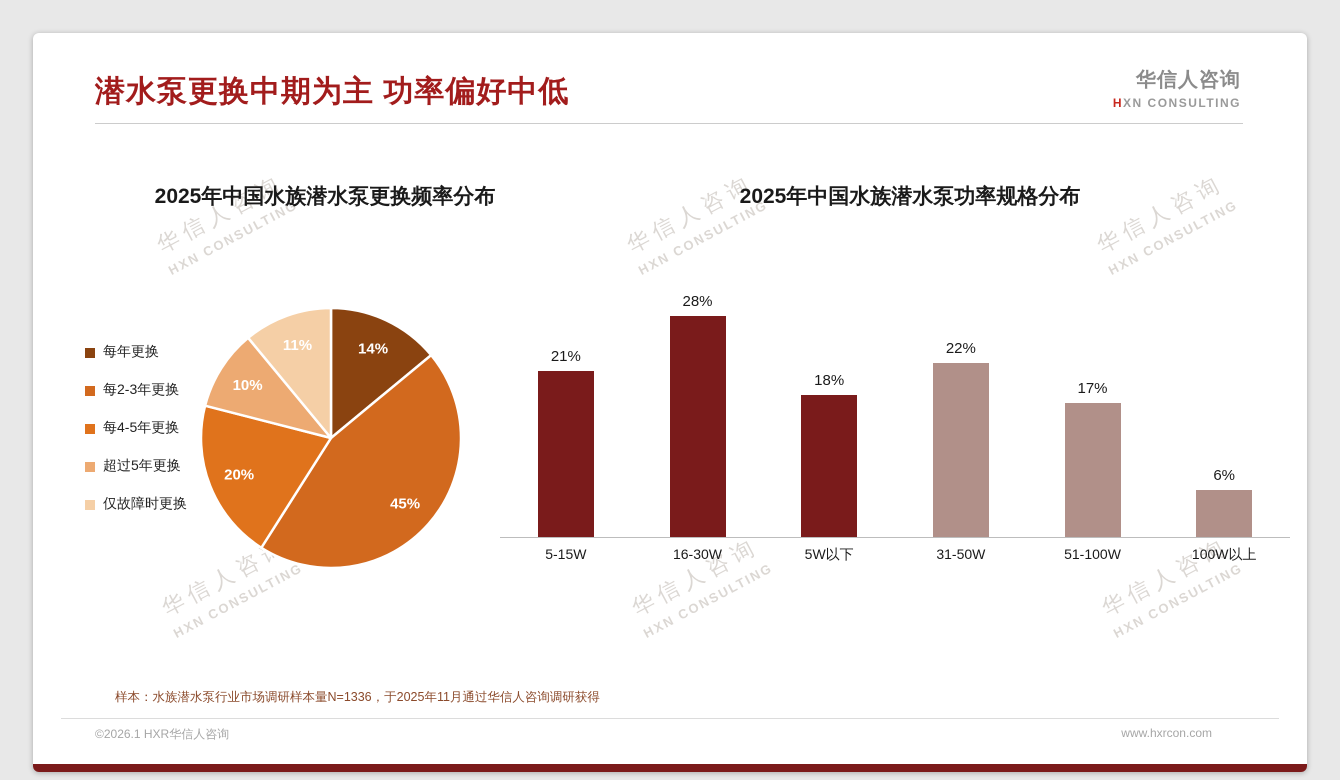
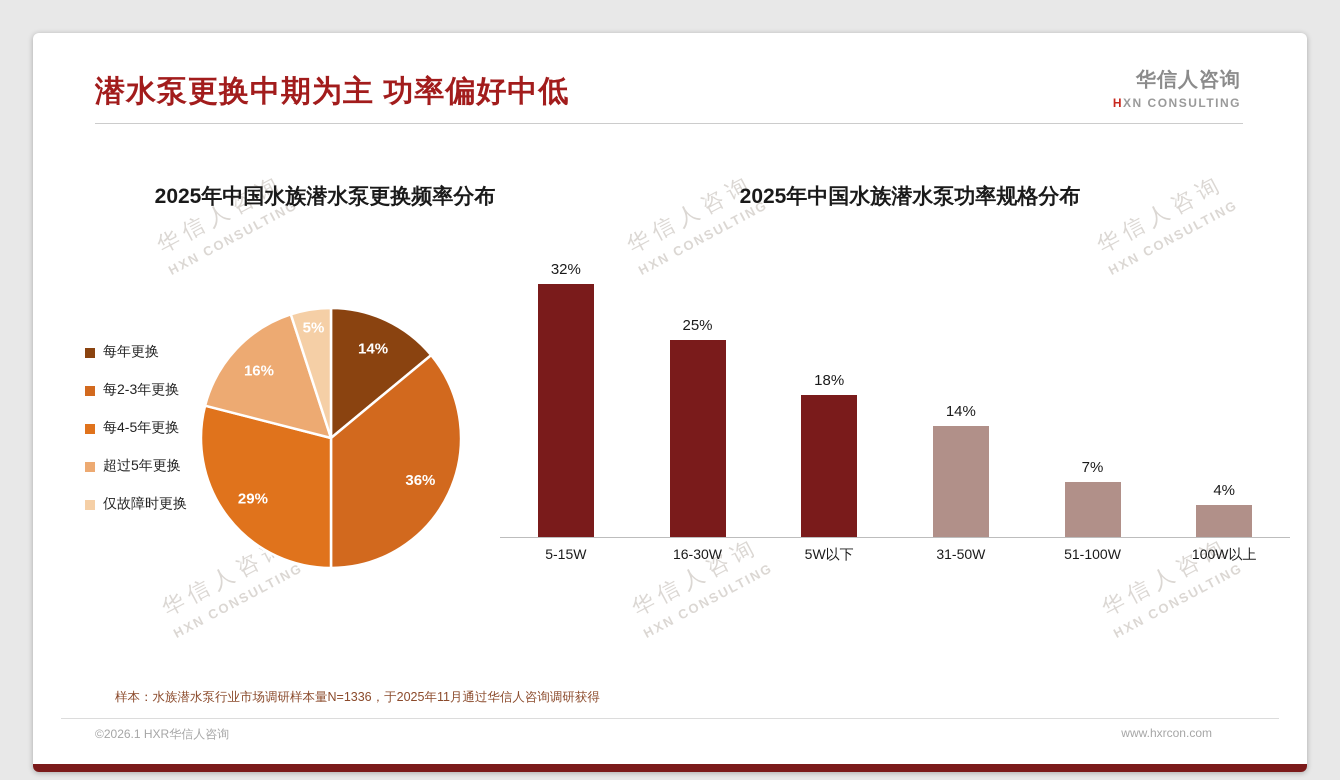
2025年中国水族潜水泵更换频率分布/每2-3年更换: 45% -> 36%
2025年中国水族潜水泵更换频率分布/每4-5年更换: 20% -> 29%
2025年中国水族潜水泵更换频率分布/超过5年更换: 10% -> 16%
2025年中国水族潜水泵更换频率分布/仅故障时更换: 11% -> 5%
2025年中国水族潜水泵功率规格分布/5-15W: 21% -> 32%
2025年中国水族潜水泵功率规格分布/16-30W: 28% -> 25%
2025年中国水族潜水泵功率规格分布/31-50W: 22% -> 14%
2025年中国水族潜水泵功率规格分布/51-100W: 17% -> 7%
2025年中国水族潜水泵功率规格分布/100W以上: 6% -> 4%
